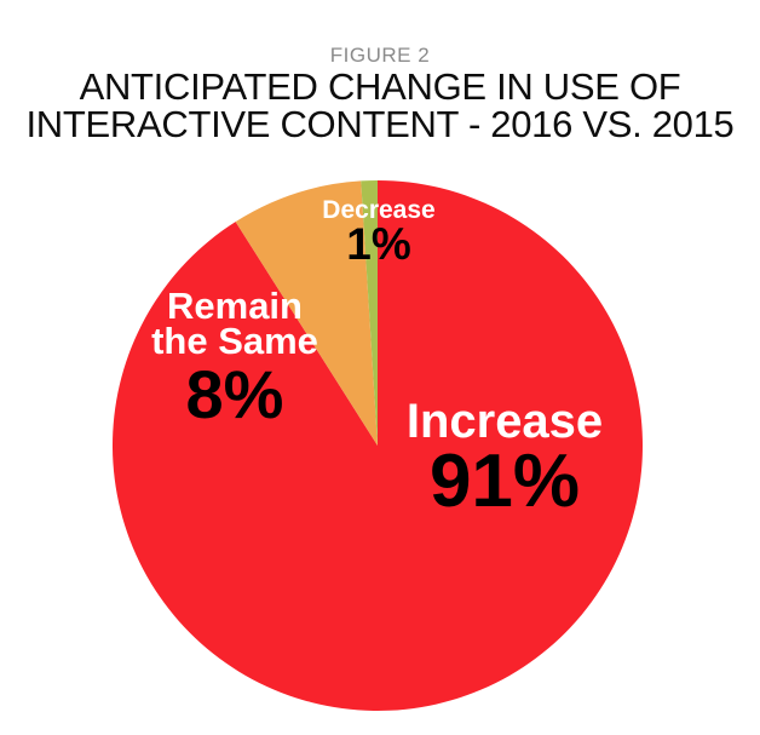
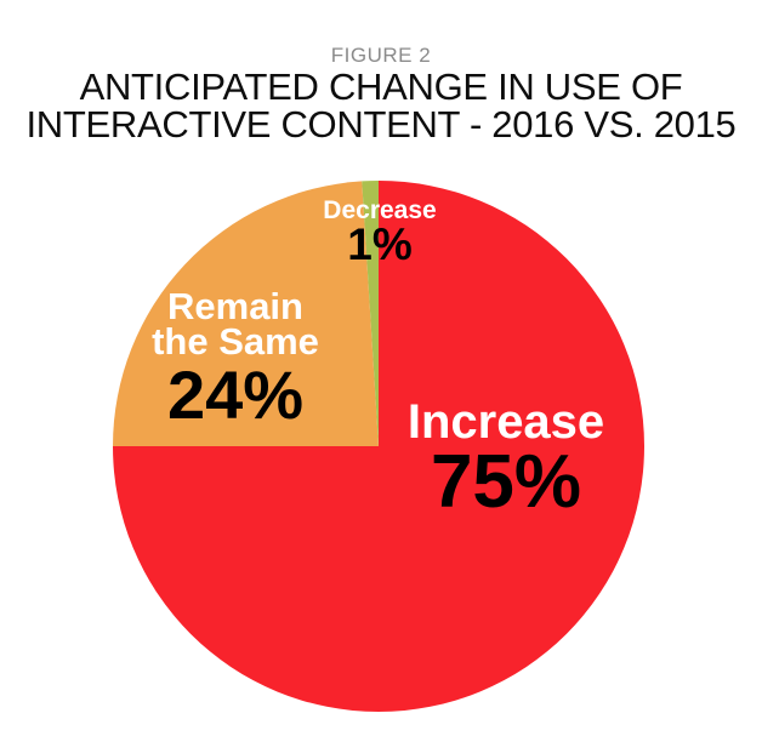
Increase: 91% -> 75%
Remain the Same: 8% -> 24%
